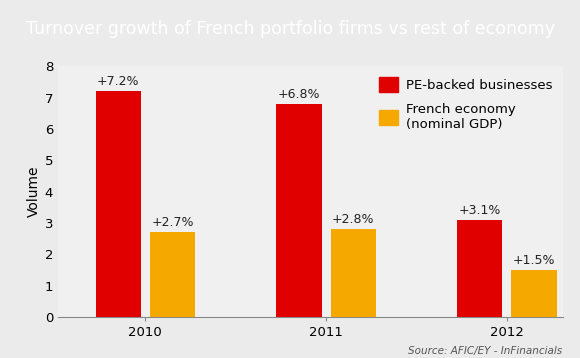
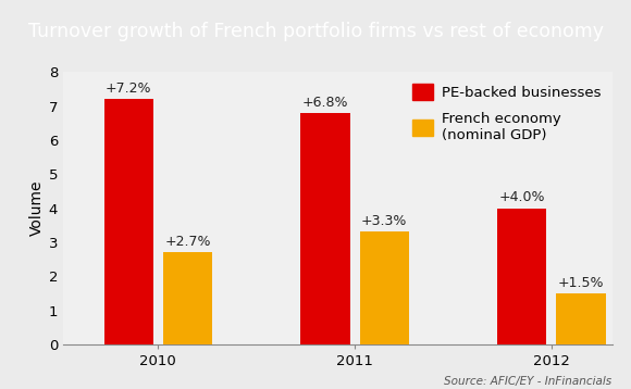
French economy (nominal GDP)/2011: +2.8% -> +3.3%
PE-backed businesses/2012: +3.1% -> +4.0%
